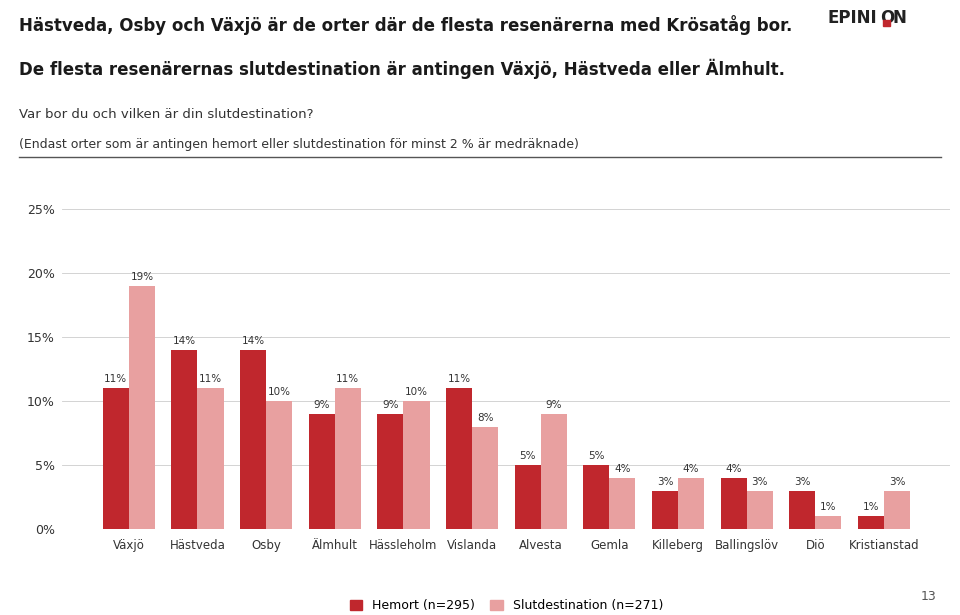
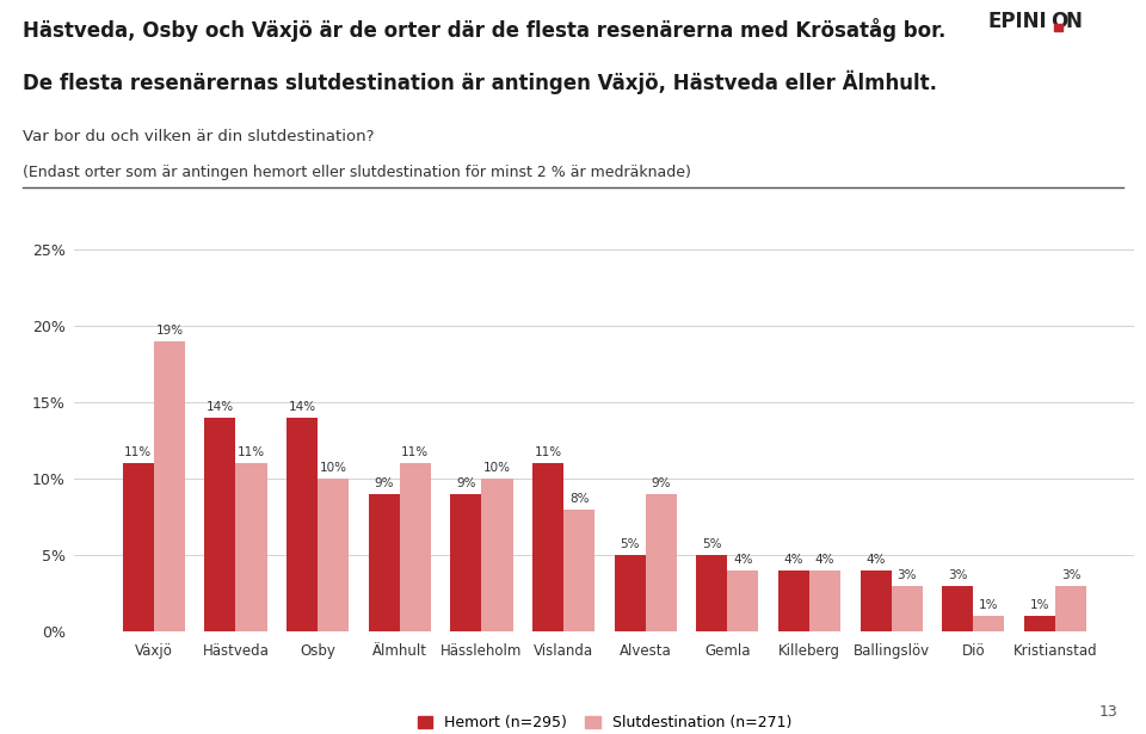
Hemort (n=295)/Killeberg: 3% -> 4%
